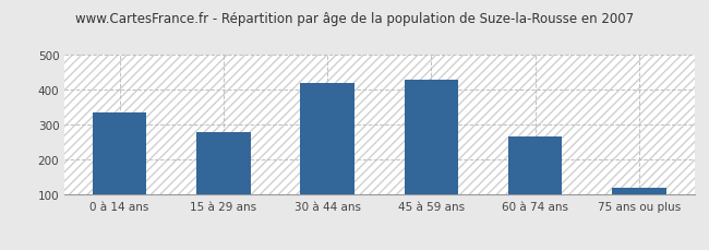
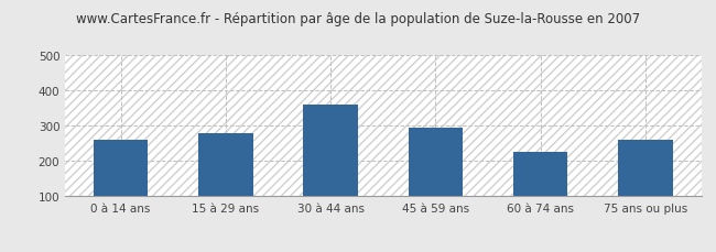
0 à 14 ans: 335 -> 260
30 à 44 ans: 418 -> 360
45 à 59 ans: 428 -> 295
60 à 74 ans: 267 -> 225
75 ans ou plus: 120 -> 260
